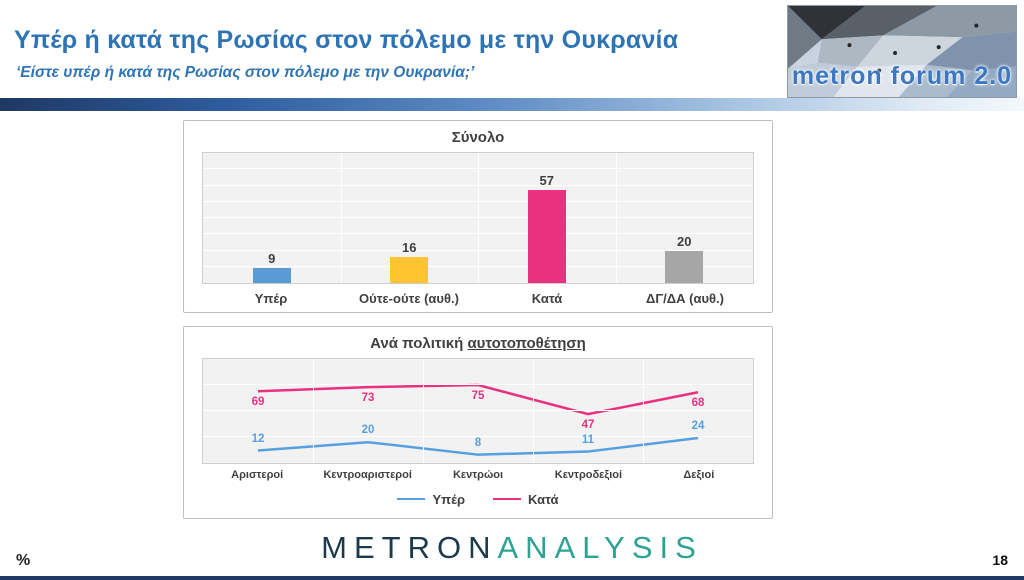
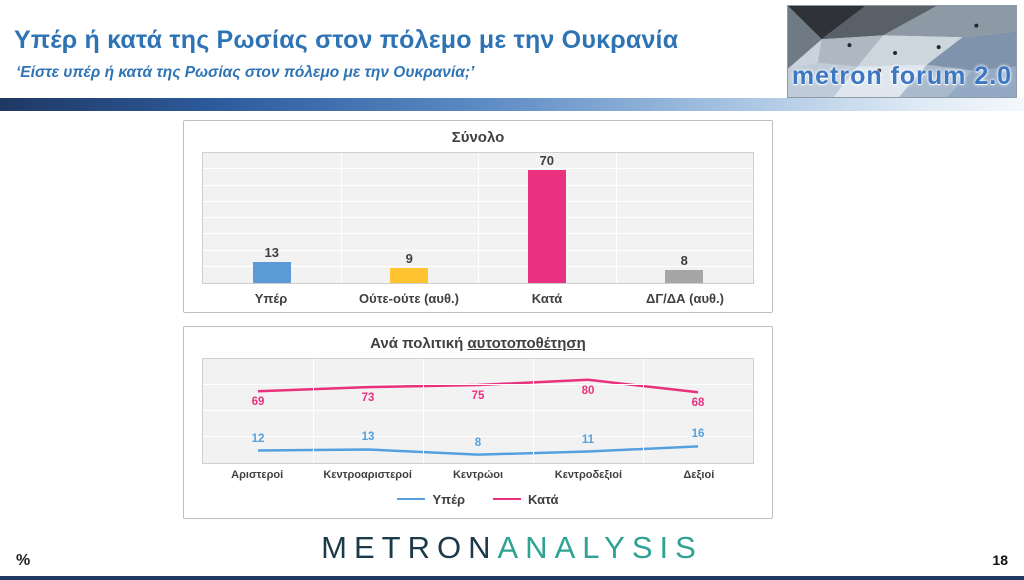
Σύνολο/Υπέρ: 9 -> 13
Σύνολο/Ούτε-ούτε (αυθ.): 16 -> 9
Σύνολο/Κατά: 57 -> 70
Σύνολο/ΔΓ/ΔΑ (αυθ.): 20 -> 8
Ανά πολιτική αυτοτοποθέτηση/Υπέρ/Κεντροαριστεροί: 20 -> 13
Ανά πολιτική αυτοτοποθέτηση/Κατά/Κεντροδεξιοί: 47 -> 80
Ανά πολιτική αυτοτοποθέτηση/Υπέρ/Δεξιοί: 24 -> 16
